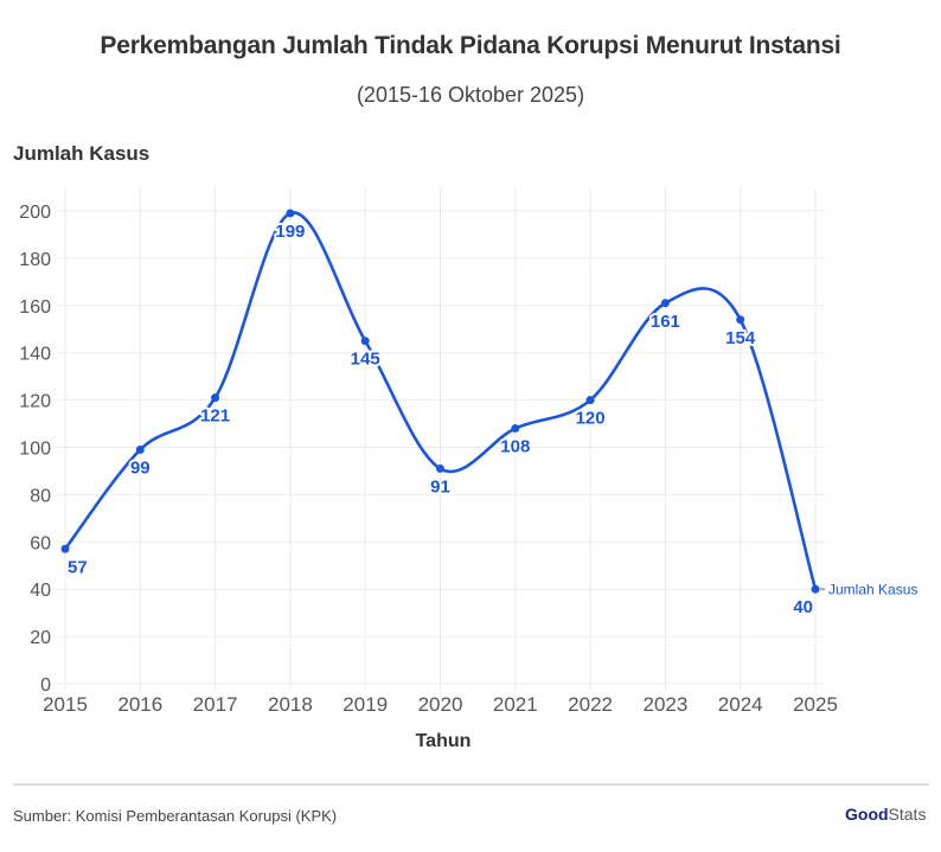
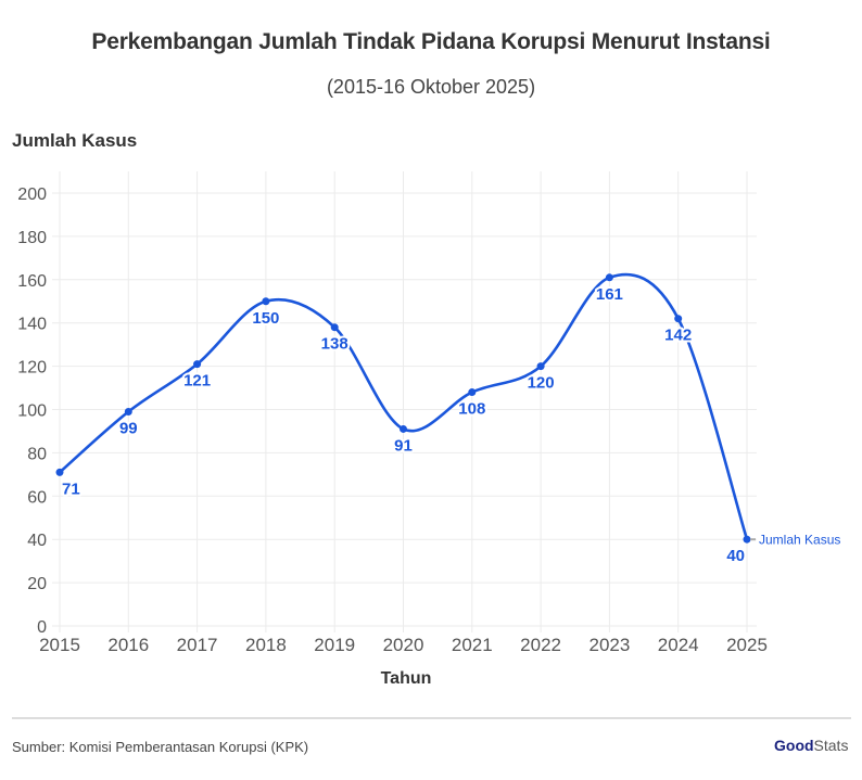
2015: 57 -> 71
2018: 199 -> 150
2019: 145 -> 138
2024: 154 -> 142
